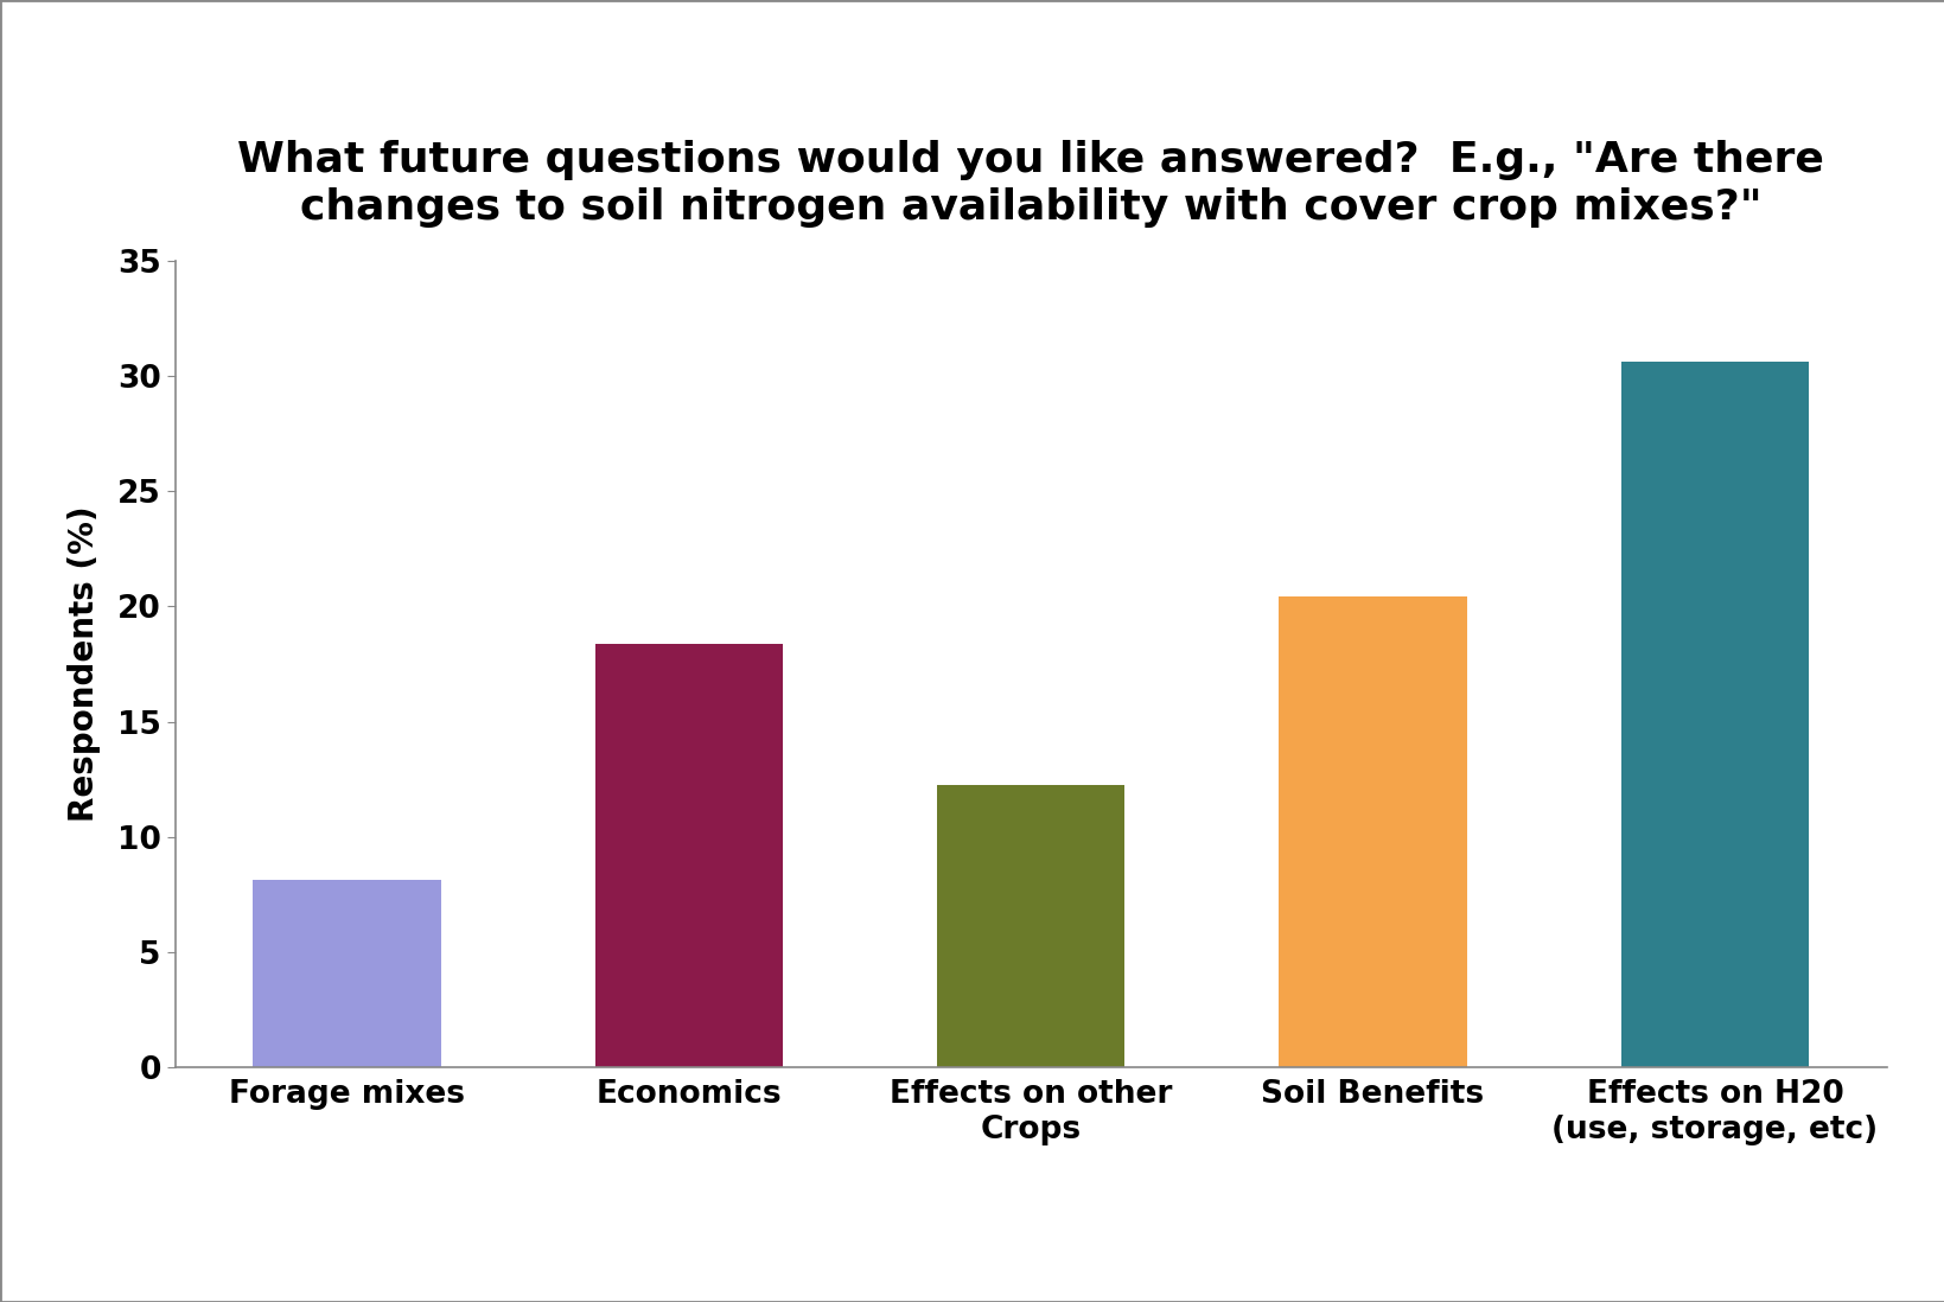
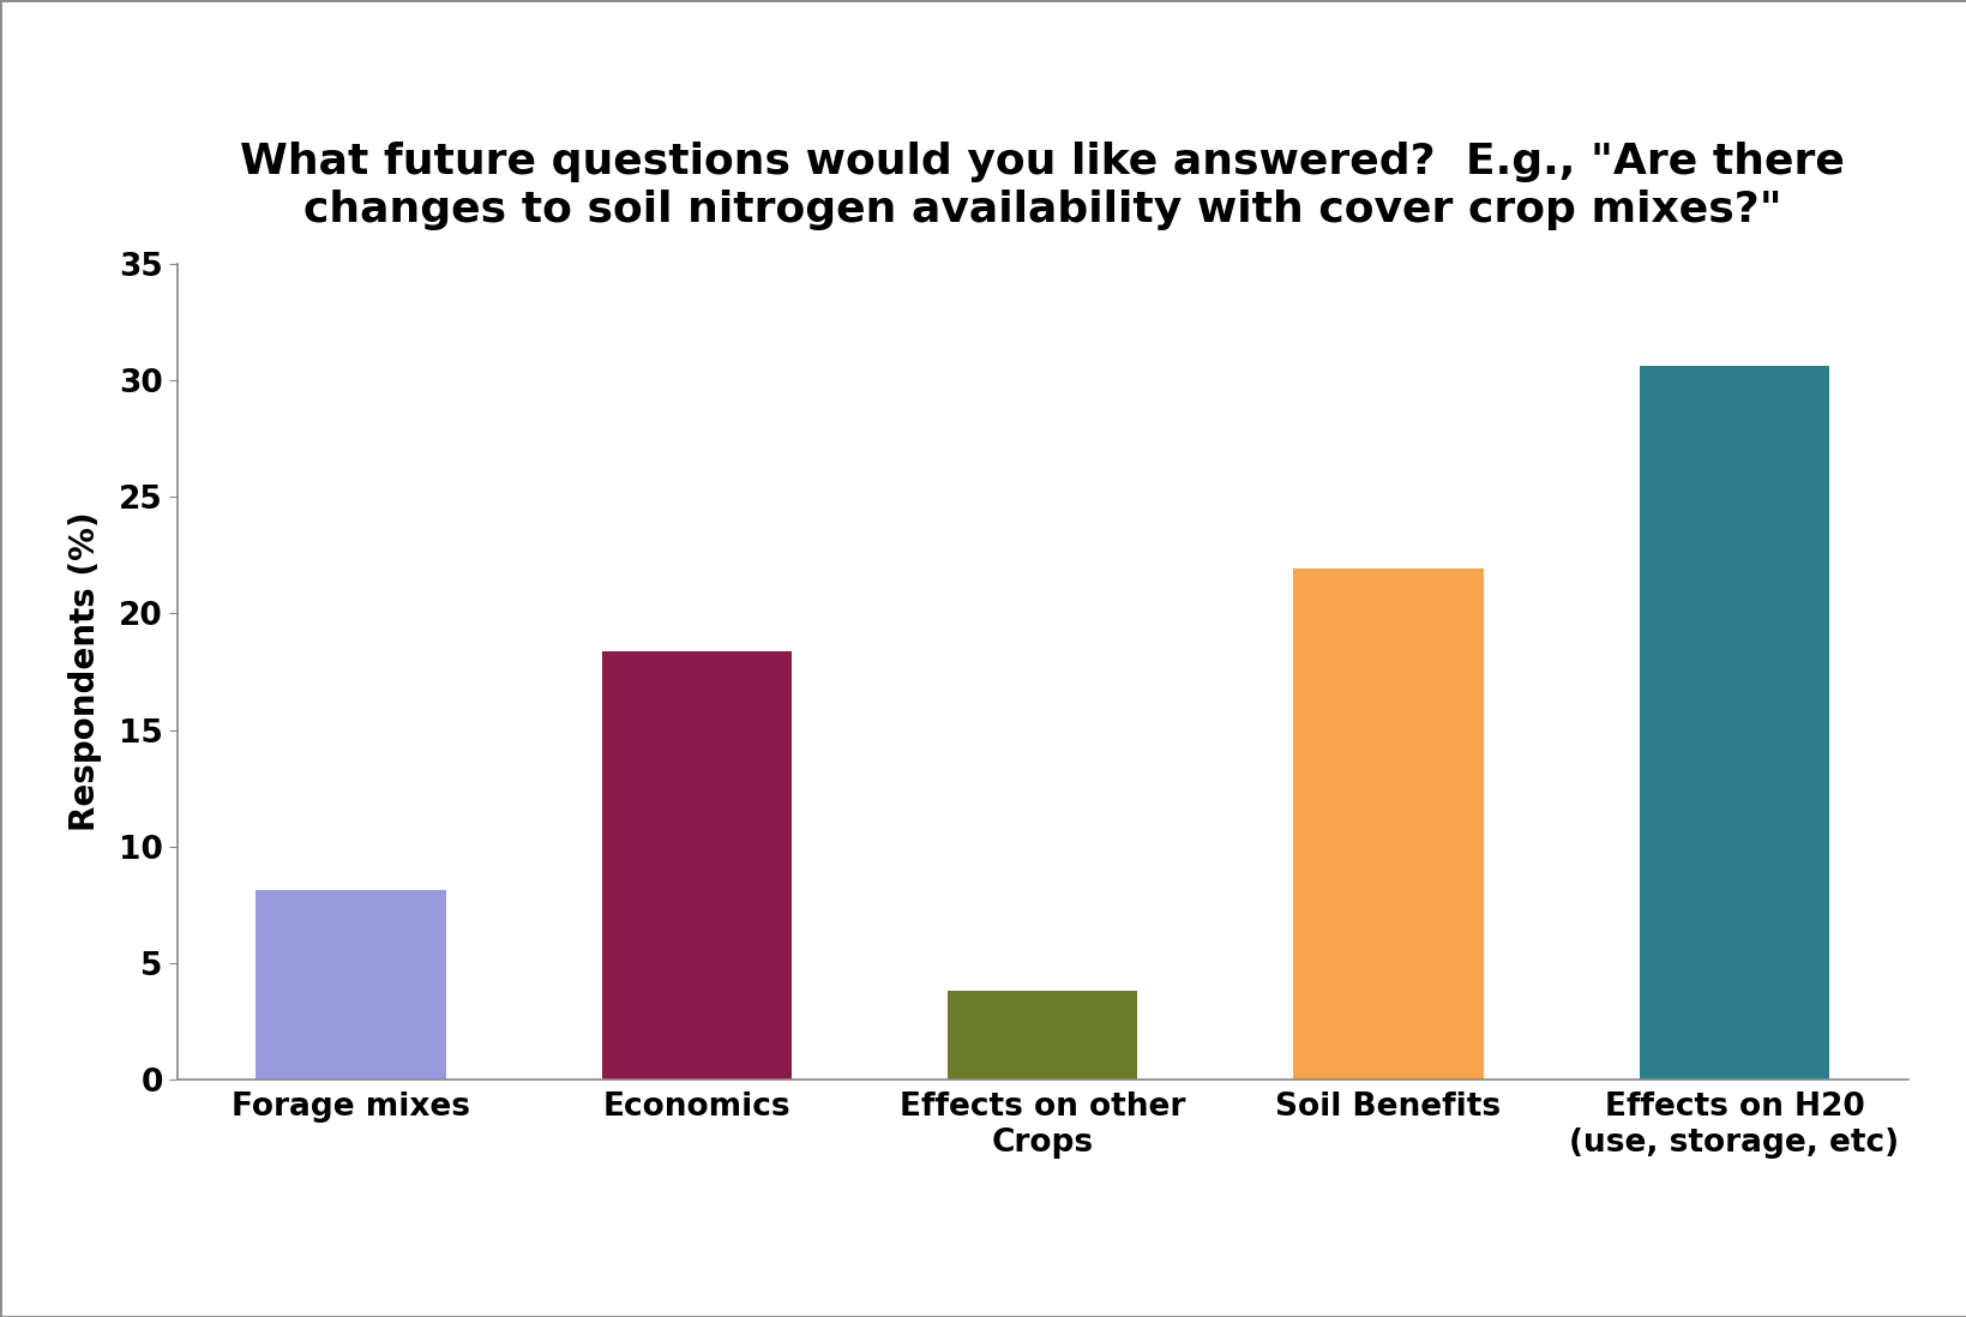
Effects on other Crops: 12.2 -> 3.8
Soil Benefits: 20.4 -> 21.9
